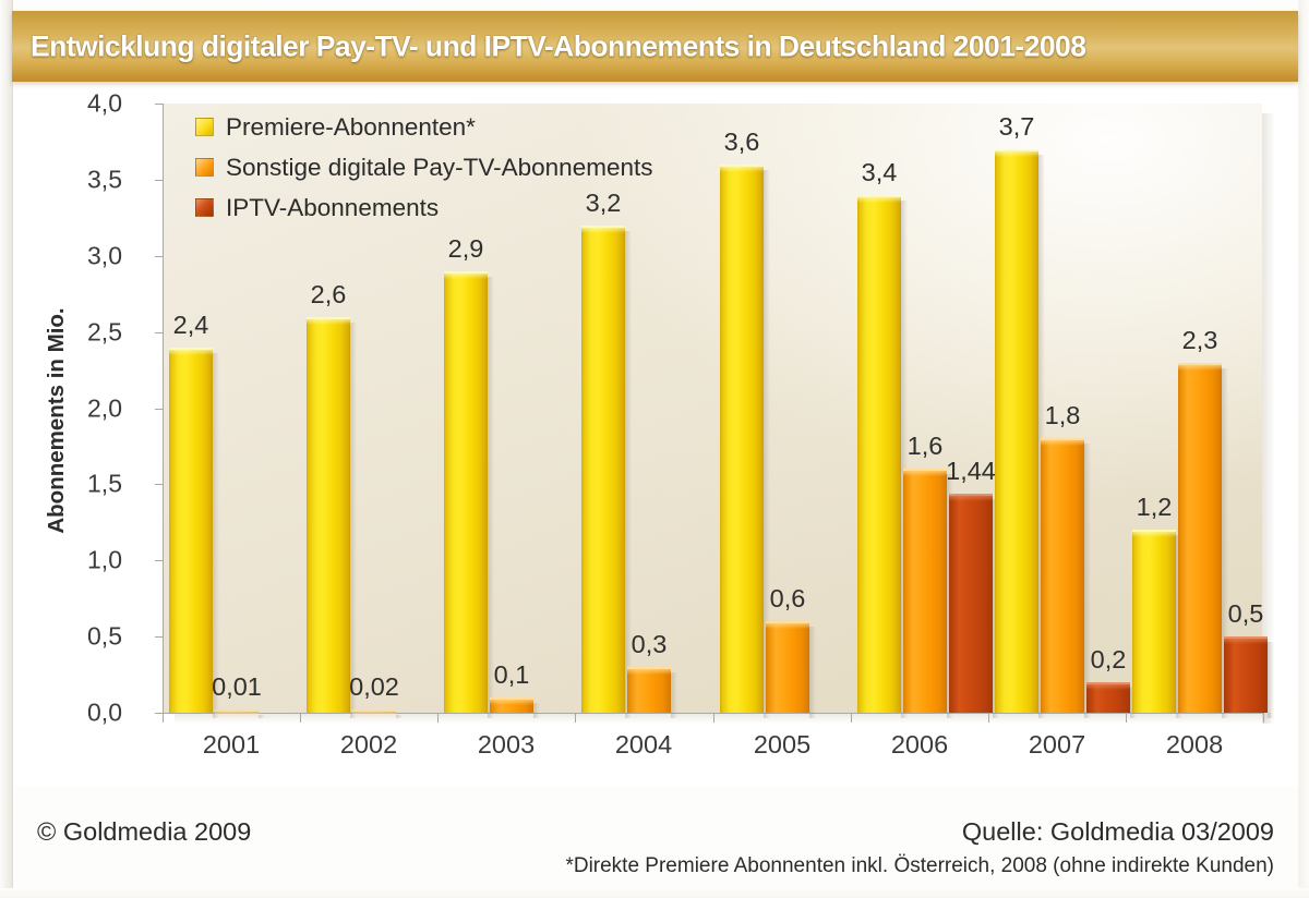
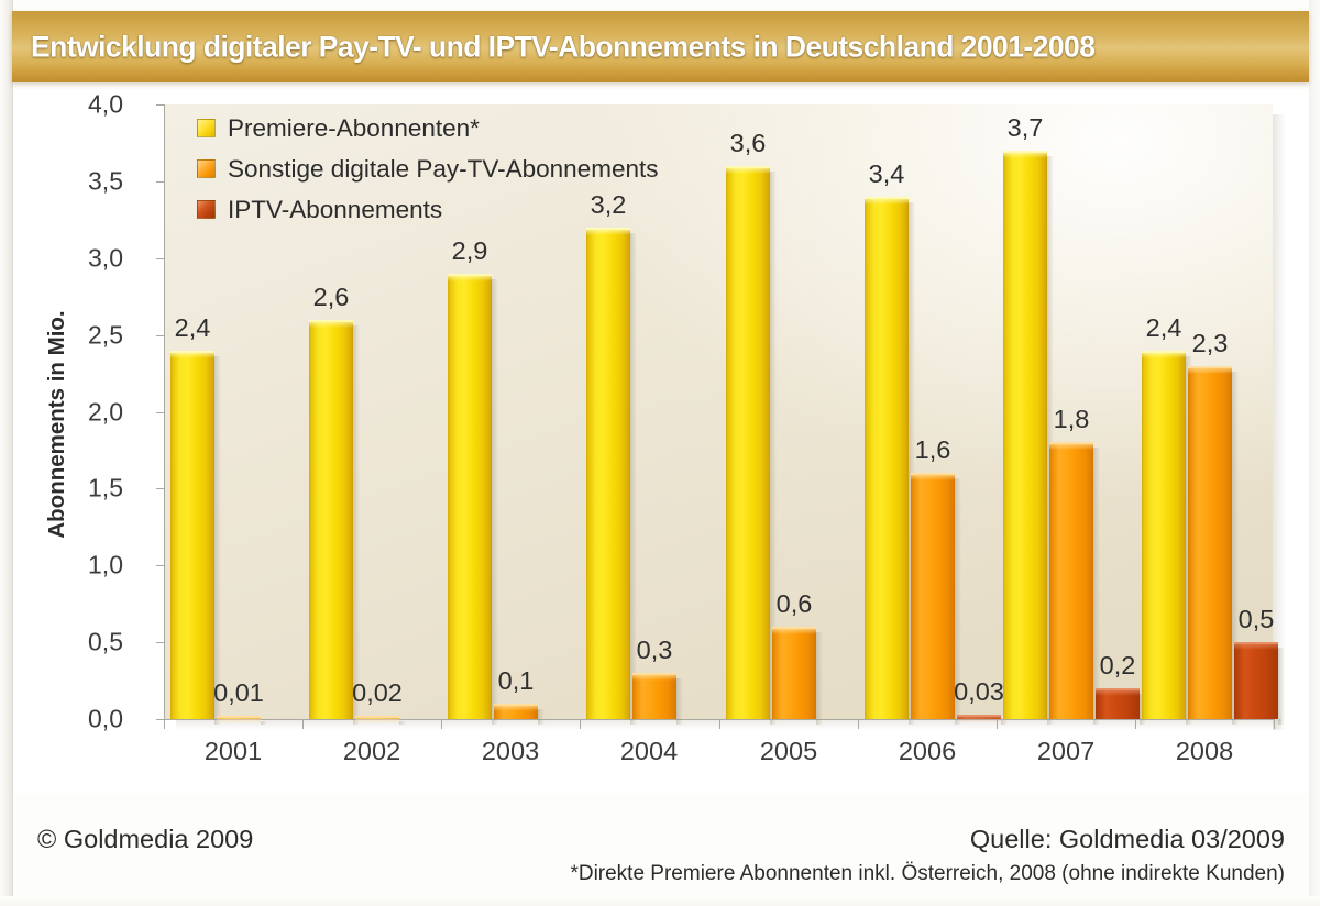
IPTV-Abonnements/2006: 1,44 -> 0,03
Premiere-Abonnenten*/2008: 1,2 -> 2,4
